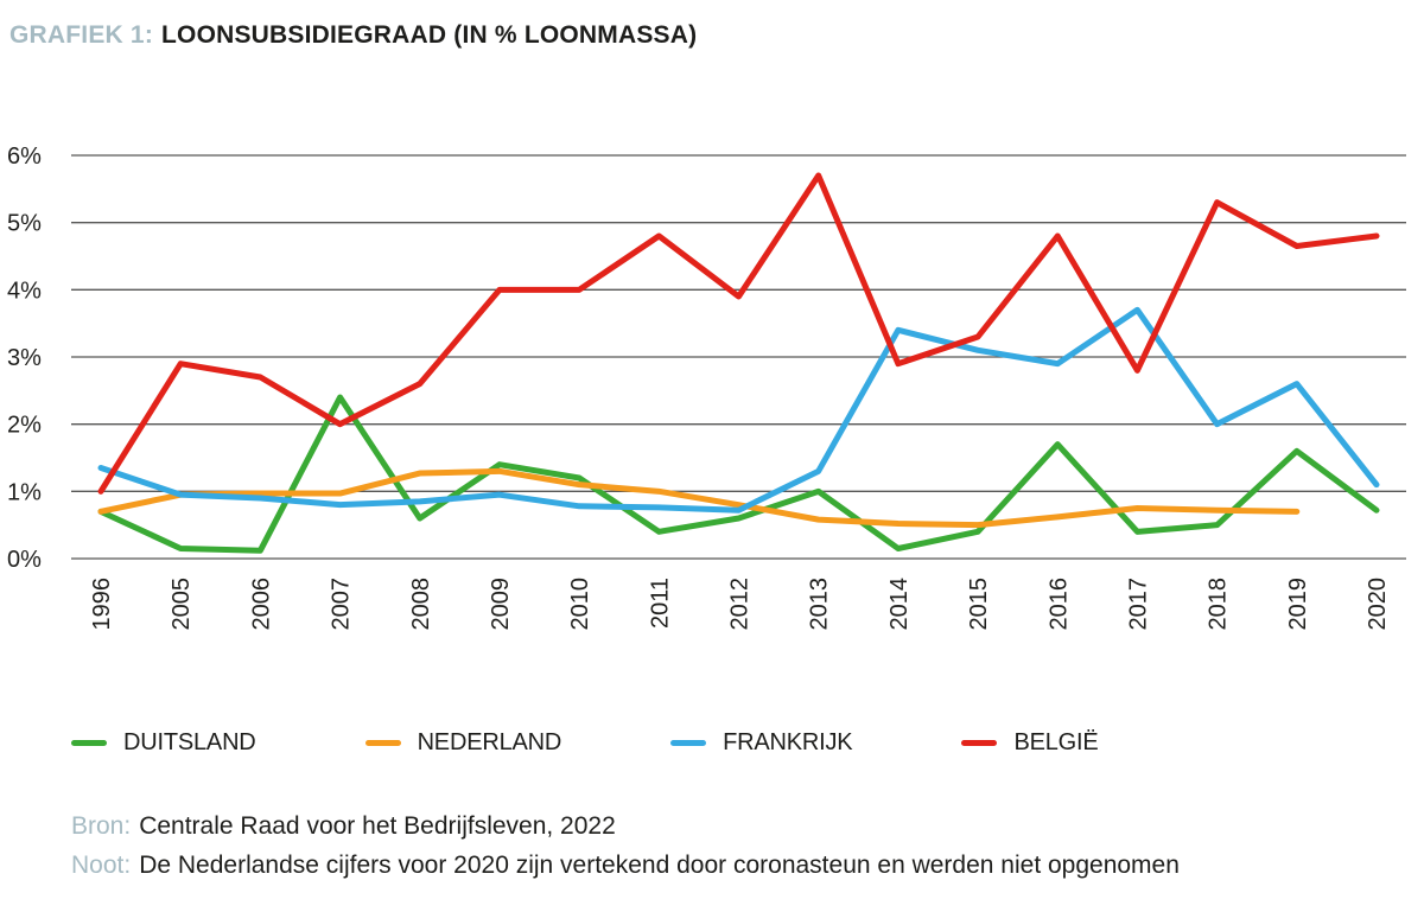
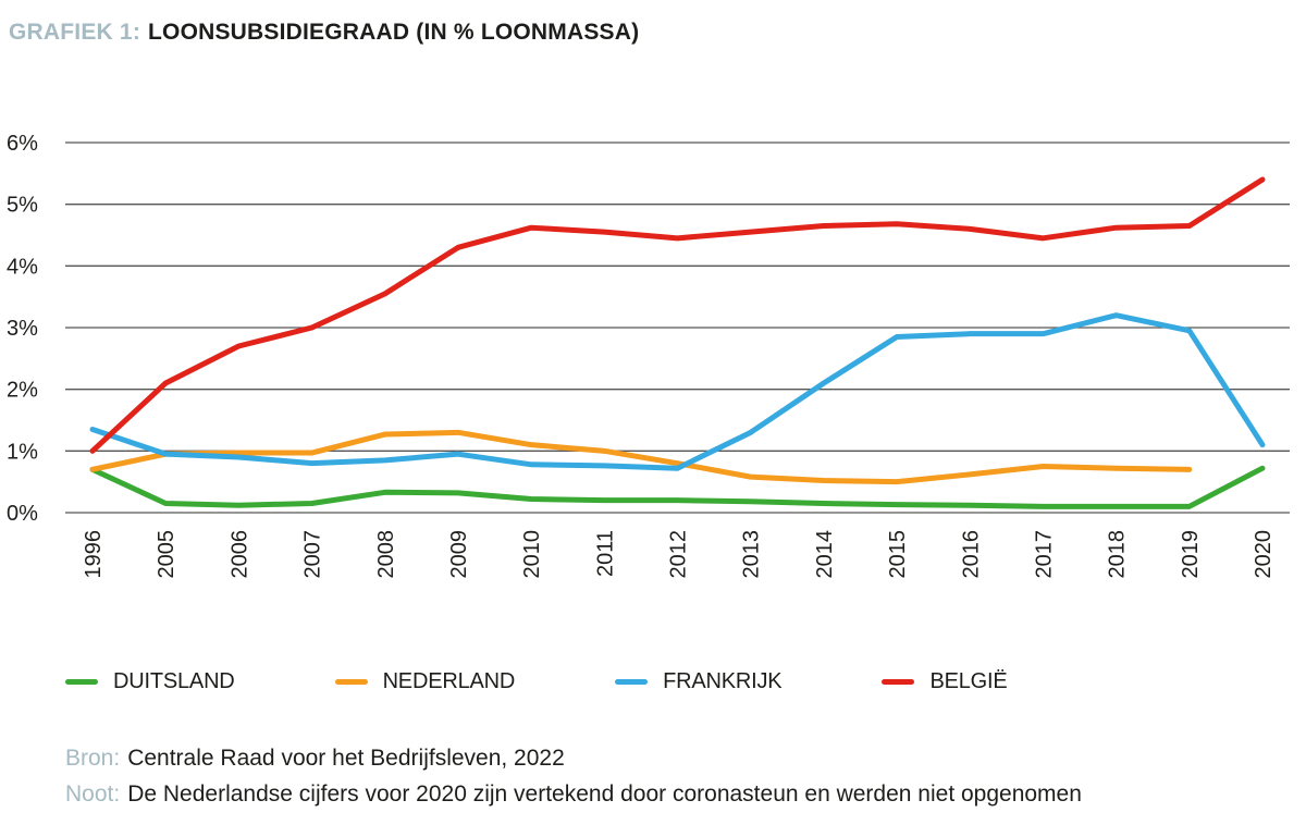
BELGIË/2005: 2.9% -> 2.1%
DUITSLAND/2007: 2.4% -> 0.1%
BELGIË/2007: 2.0% -> 3.0%
DUITSLAND/2008: 0.6% -> 0.3%
BELGIË/2008: 2.6% -> 3.5%
DUITSLAND/2009: 1.4% -> 0.3%
BELGIË/2009: 4.0% -> 4.3%
DUITSLAND/2010: 1.2% -> 0.2%
BELGIË/2010: 4.0% -> 4.6%
DUITSLAND/2011: 0.4% -> 0.2%
BELGIË/2011: 4.8% -> 4.5%
DUITSLAND/2012: 0.6% -> 0.2%
BELGIË/2012: 3.9% -> 4.5%
DUITSLAND/2013: 1.0% -> 0.2%
BELGIË/2013: 5.7% -> 4.5%
FRANKRIJK/2014: 3.4% -> 2.1%
BELGIË/2014: 2.9% -> 4.7%
DUITSLAND/2015: 0.4% -> 0.1%
FRANKRIJK/2015: 3.1% -> 2.9%
BELGIË/2015: 3.3% -> 4.7%
DUITSLAND/2016: 1.7% -> 0.1%
BELGIË/2016: 4.8% -> 4.6%
DUITSLAND/2017: 0.4% -> 0.1%
FRANKRIJK/2017: 3.7% -> 2.9%
BELGIË/2017: 2.8% -> 4.5%
DUITSLAND/2018: 0.5% -> 0.1%
FRANKRIJK/2018: 2.0% -> 3.2%
BELGIË/2018: 5.3% -> 4.6%
DUITSLAND/2019: 1.6% -> 0.1%
FRANKRIJK/2019: 2.6% -> 3.0%
BELGIË/2020: 4.8% -> 5.4%
